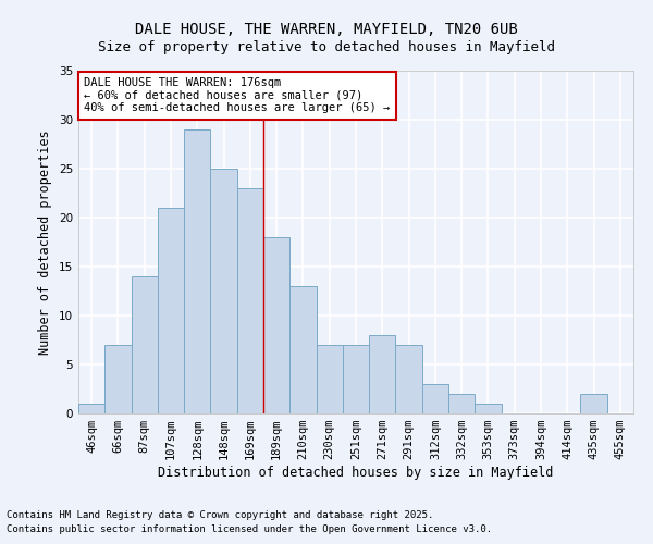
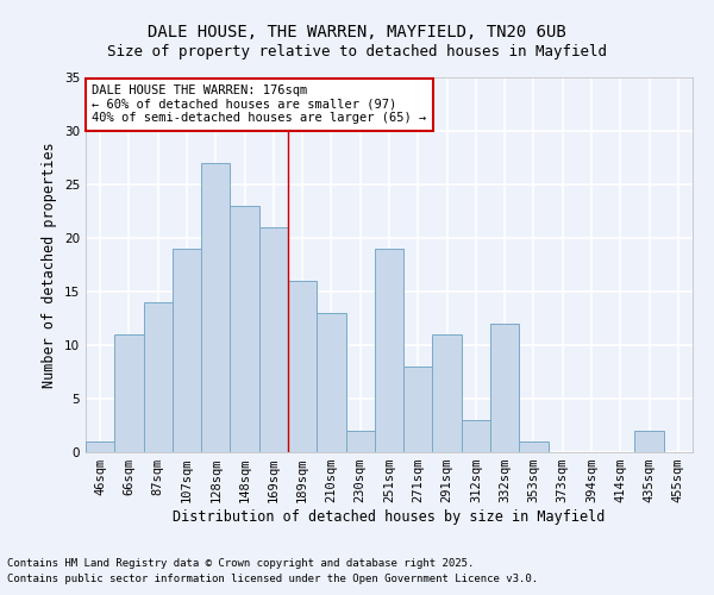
66sqm: 7 -> 11
107sqm: 21 -> 19
128sqm: 29 -> 27
148sqm: 25 -> 23
169sqm: 23 -> 21
189sqm: 18 -> 16
230sqm: 7 -> 2
251sqm: 7 -> 19
291sqm: 7 -> 11
332sqm: 2 -> 12
